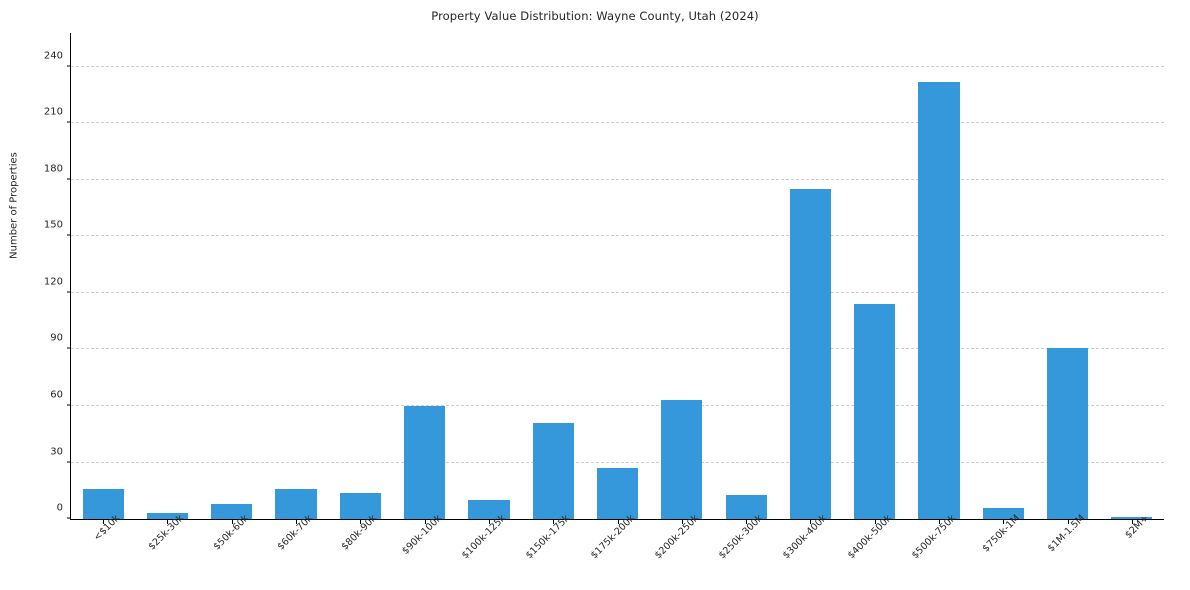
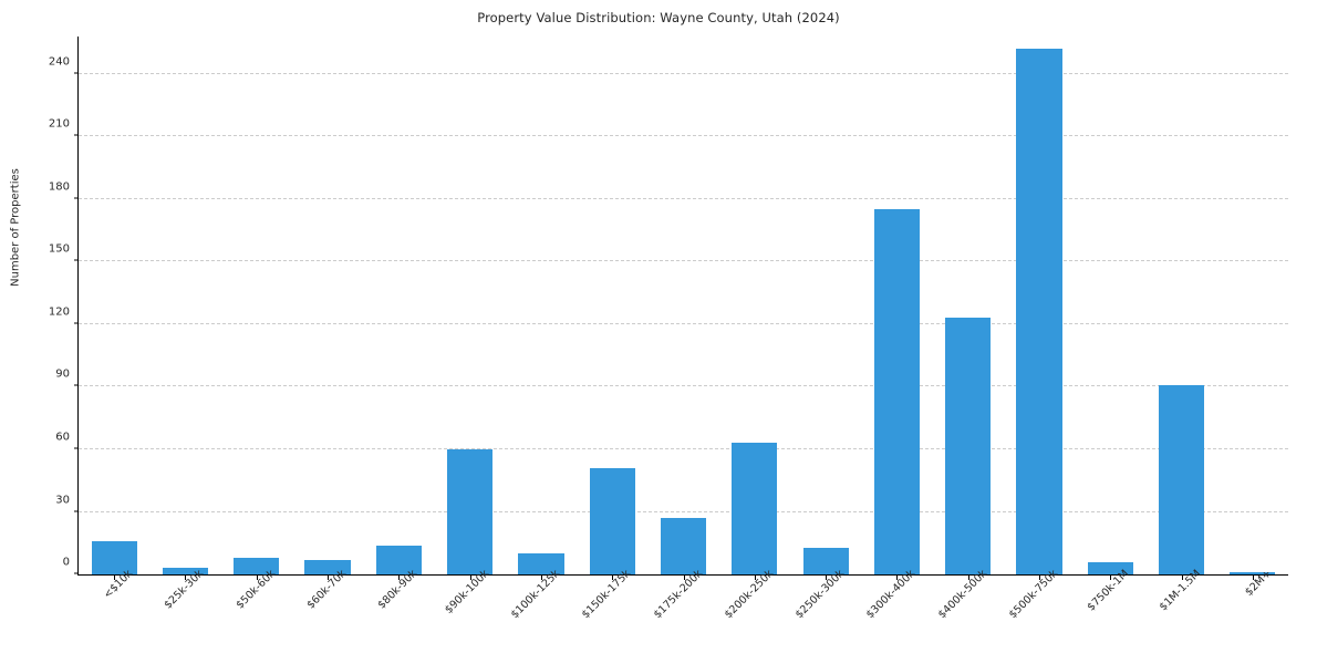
$60k-70k: 16 -> 7
$400k-500k: 114 -> 123
$500k-750k: 232 -> 252
